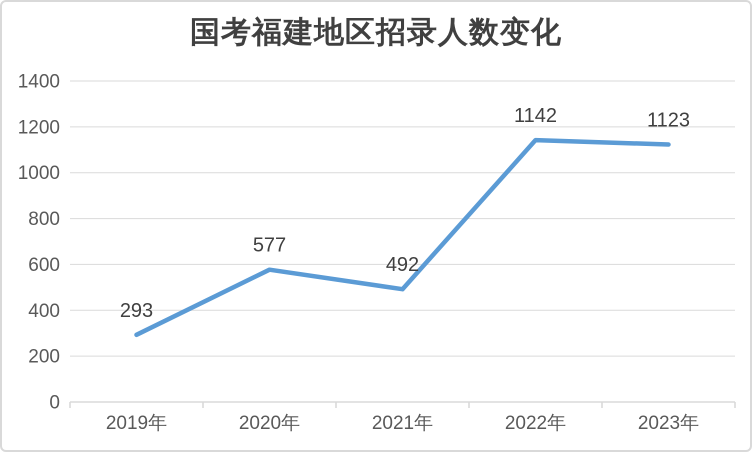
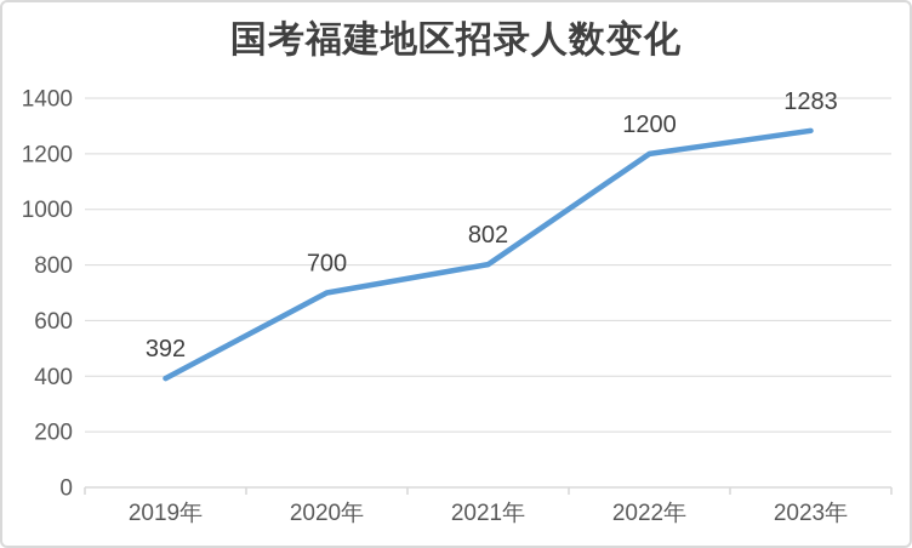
2019年: 293 -> 392
2020年: 577 -> 700
2021年: 492 -> 802
2022年: 1142 -> 1200
2023年: 1123 -> 1283
